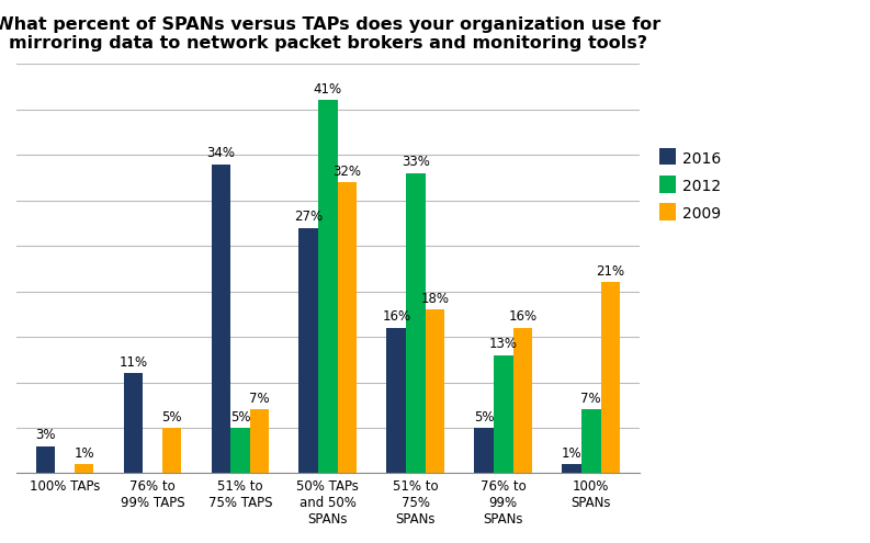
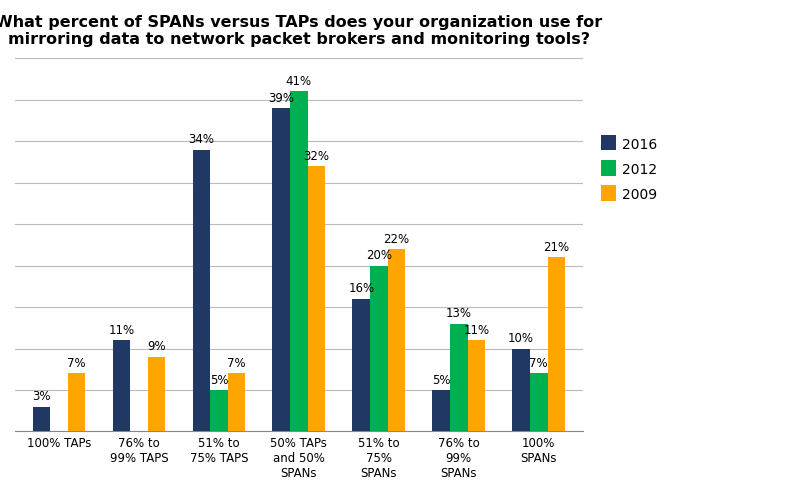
2009/100% TAPs: 1% -> 7%
2009/76% to 99% TAPS: 5% -> 9%
2016/50% TAPs and 50% SPANs: 27% -> 39%
2012/51% to 75% SPANs: 33% -> 20%
2009/51% to 75% SPANs: 18% -> 22%
2009/76% to 99% SPANs: 16% -> 11%
2016/100% SPANs: 1% -> 10%
